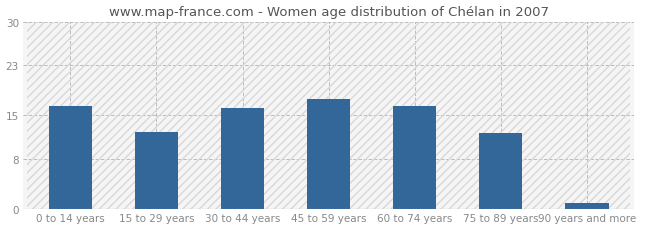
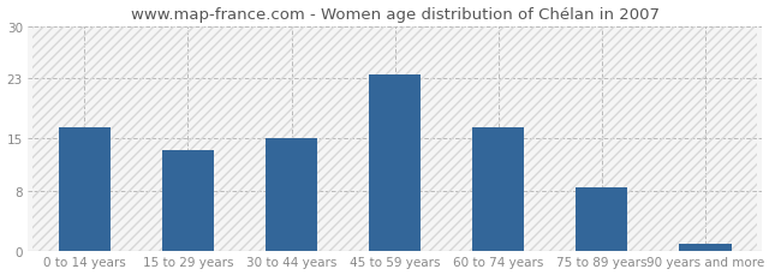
15 to 29 years: 12.4 -> 13.5
30 to 44 years: 16.2 -> 15.0
45 to 59 years: 17.6 -> 23.5
75 to 89 years: 12.2 -> 8.5
